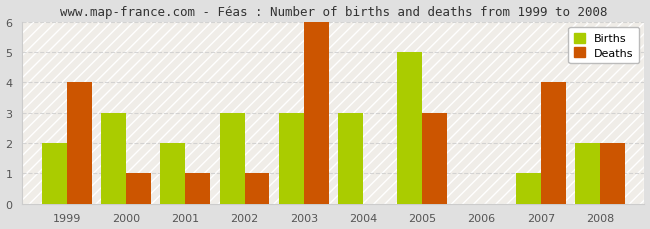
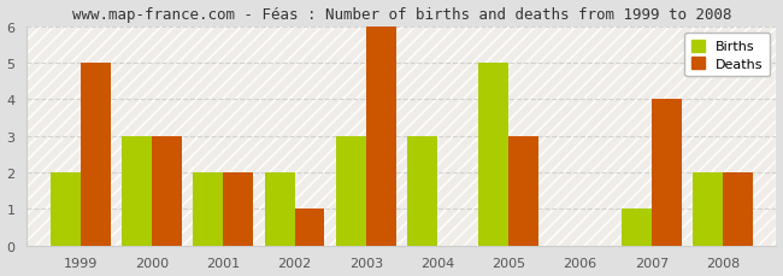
Deaths/1999: 4 -> 5
Deaths/2000: 1 -> 3
Deaths/2001: 1 -> 2
Births/2002: 3 -> 2
